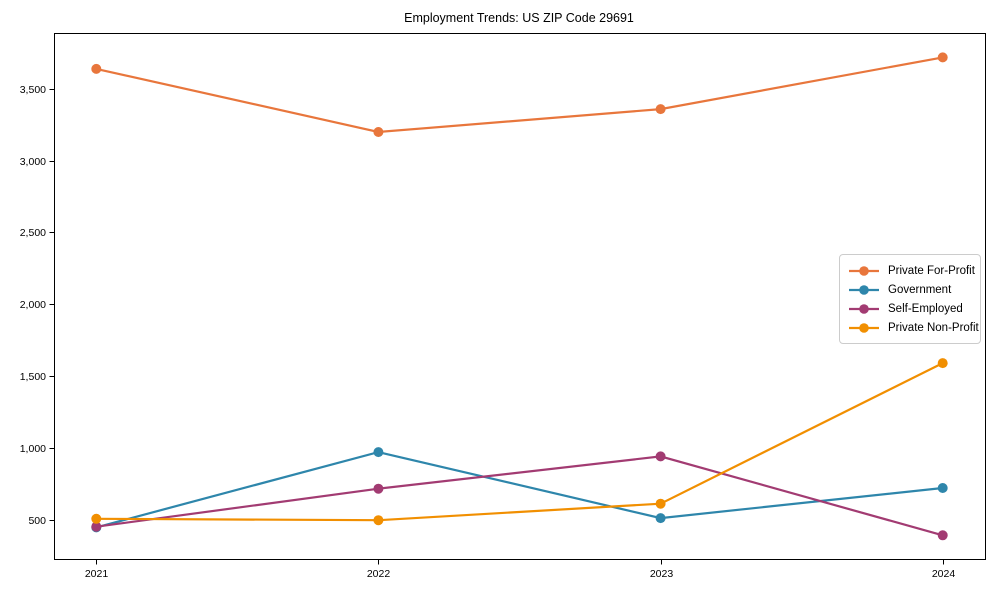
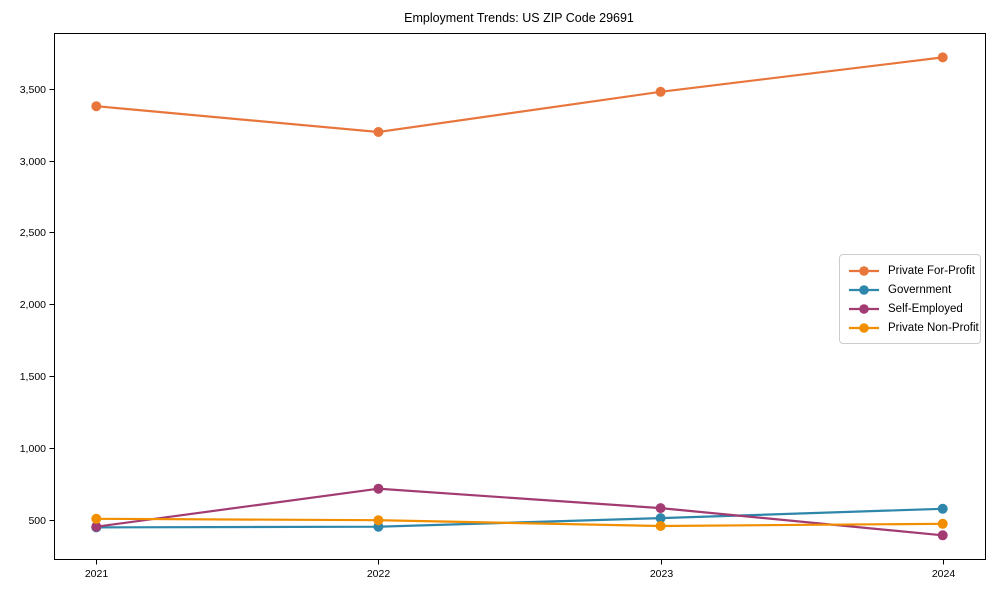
Private For-Profit/2021: 3640 -> 3380
Government/2022: 970 -> 450
Private For-Profit/2023: 3360 -> 3480
Self-Employed/2023: 940 -> 580
Private Non-Profit/2023: 610 -> 460
Government/2024: 720 -> 580
Private Non-Profit/2024: 1590 -> 470
